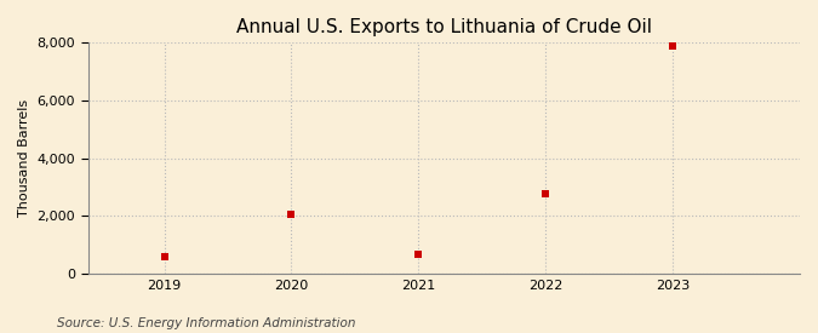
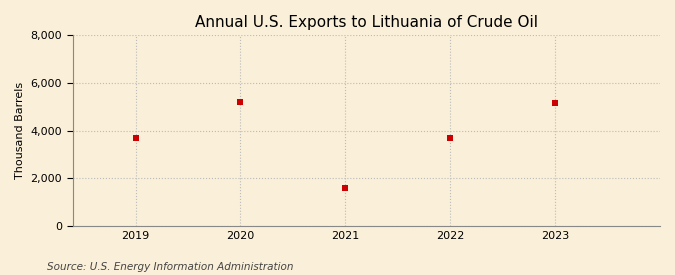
2019: 600 -> 3,700
2020: 2,040 -> 5,200
2021: 650 -> 1,600
2022: 2,750 -> 3,700
2023: 7,900 -> 5,150
